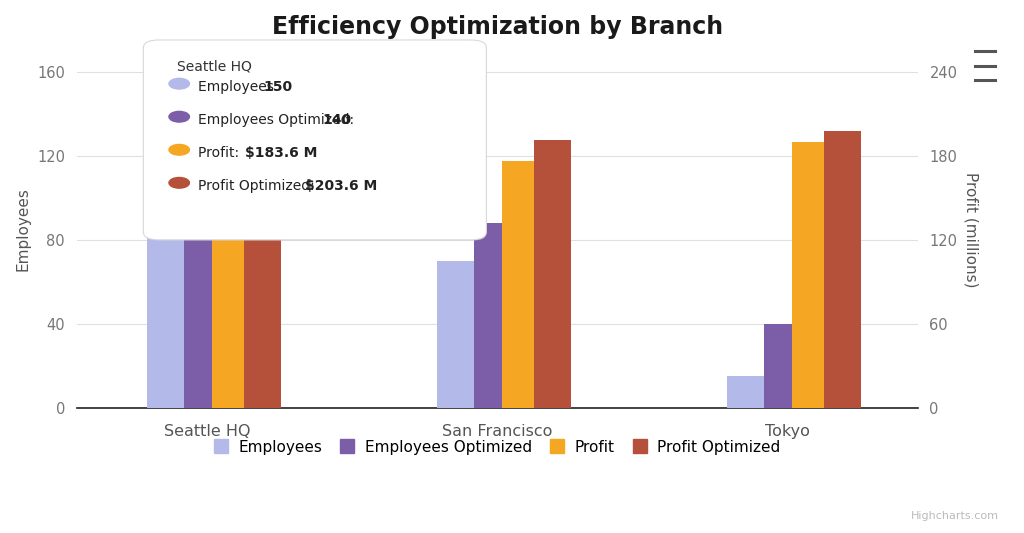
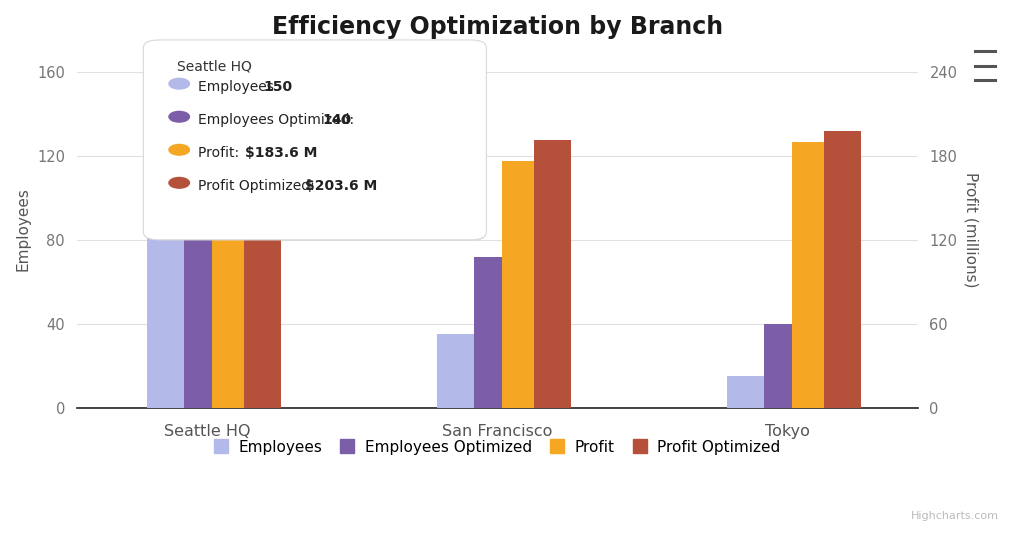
Employees/San Francisco: 70 -> 35
Employees Optimized/San Francisco: 88 -> 72
